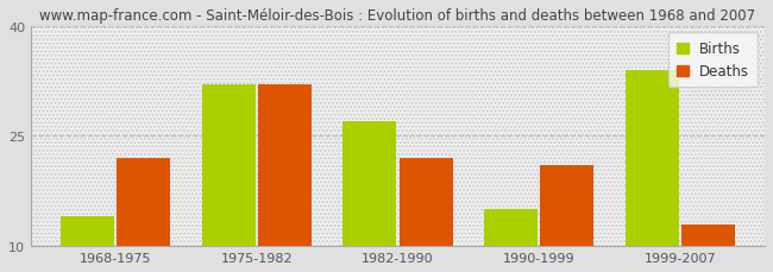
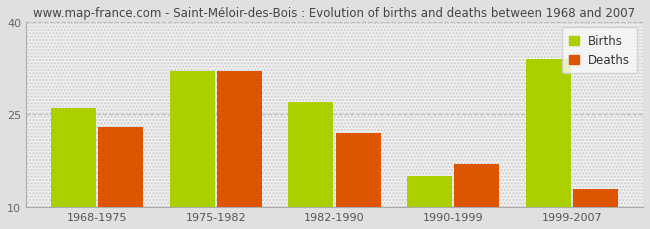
Births/1968-1975: 14 -> 26
Deaths/1968-1975: 22 -> 23
Deaths/1990-1999: 21 -> 17
